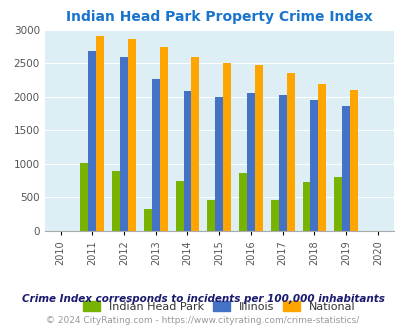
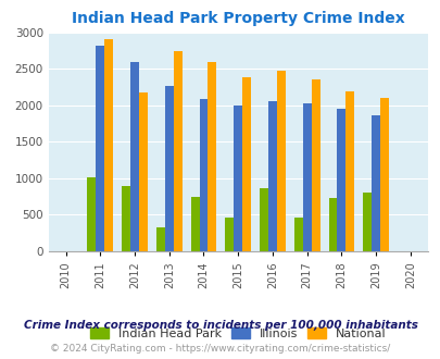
Illinois/2011: 2680 -> 2820
National/2012: 2860 -> 2180
National/2015: 2500 -> 2380
